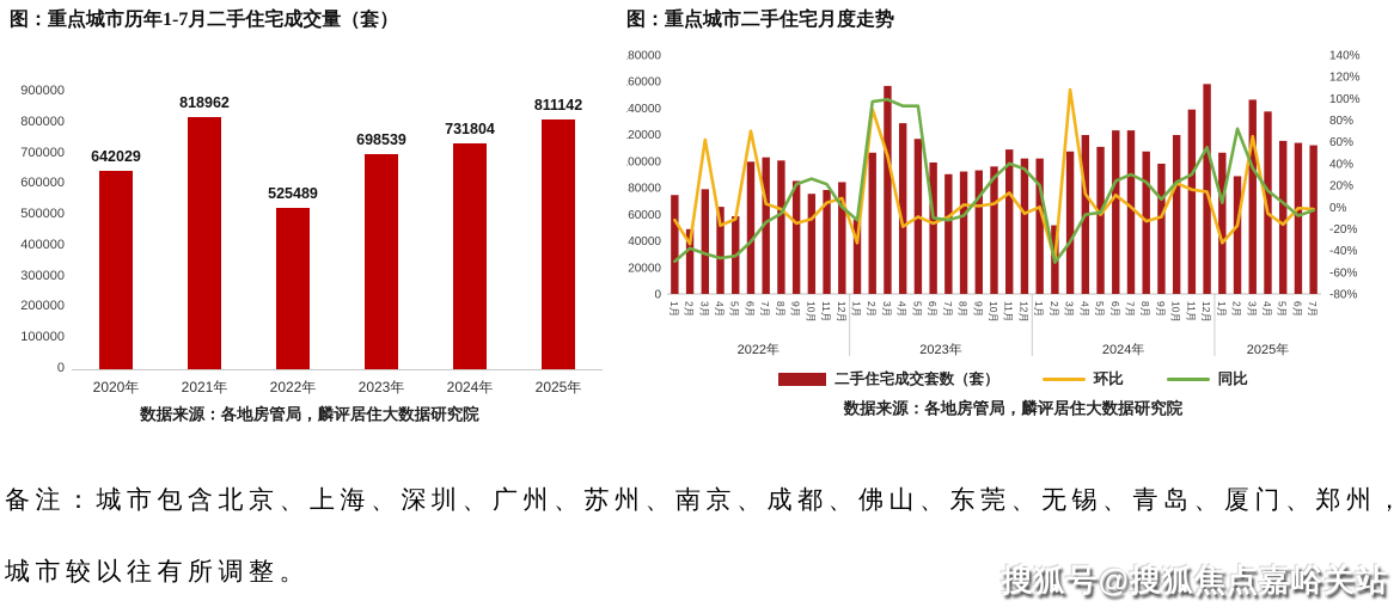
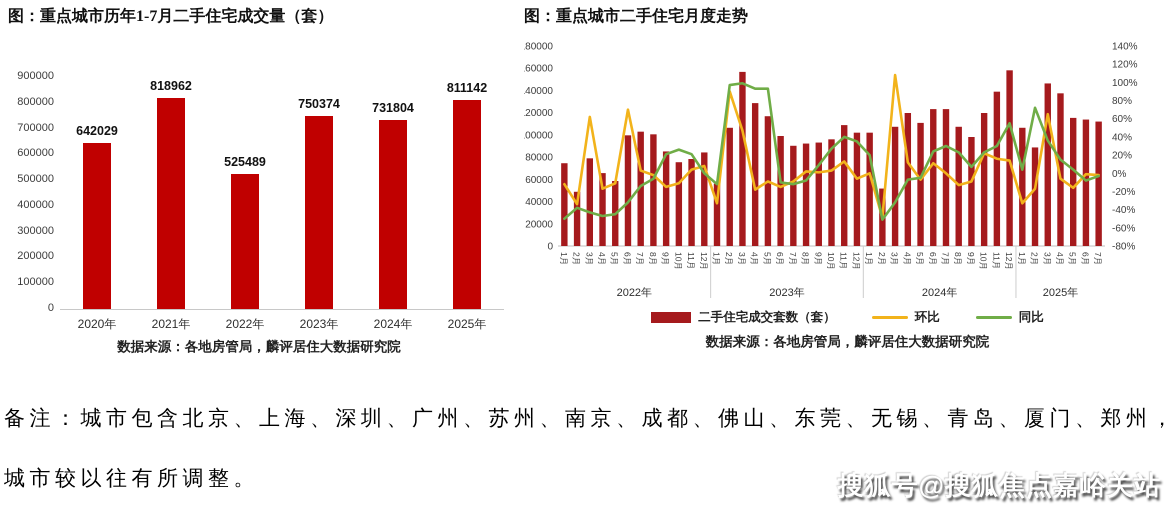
图：重点城市历年1-7月二手住宅成交量（套）/2023年: 698539 -> 750374
